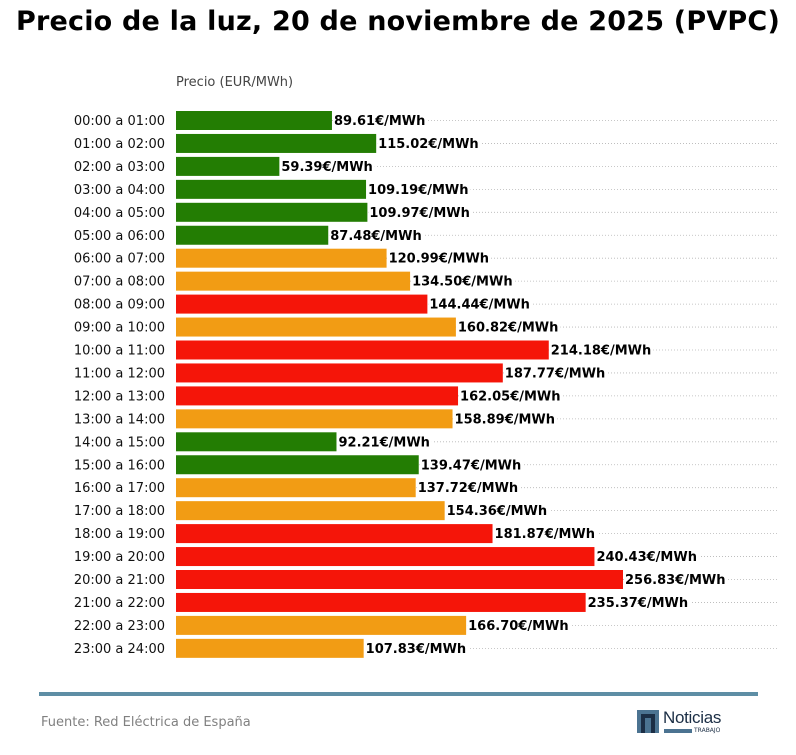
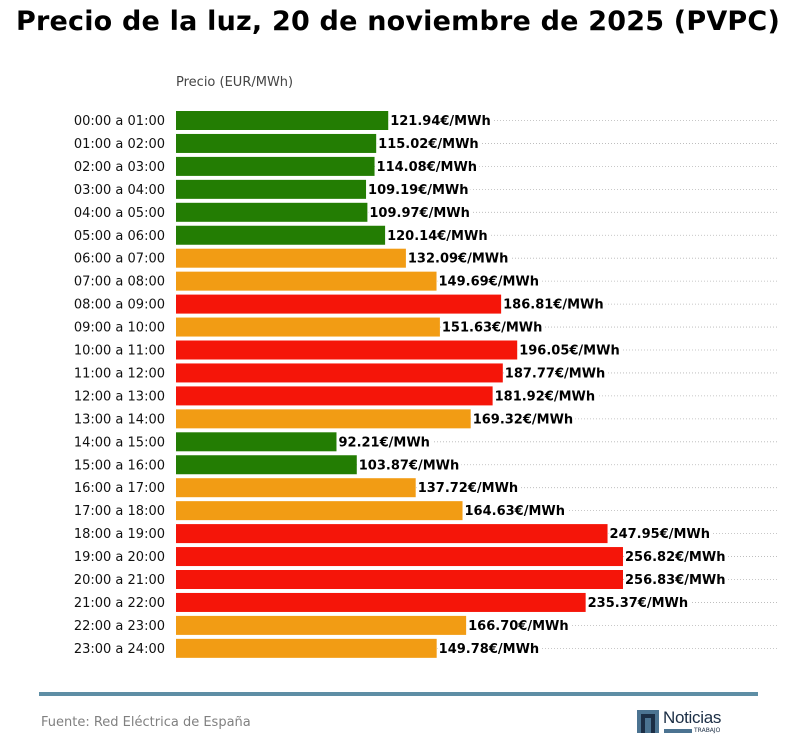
00:00 a 01:00: 89.61 -> 121.94
02:00 a 03:00: 59.39 -> 114.08
05:00 a 06:00: 87.48 -> 120.14
06:00 a 07:00: 120.99 -> 132.09
07:00 a 08:00: 134.50 -> 149.69
08:00 a 09:00: 144.44 -> 186.81
09:00 a 10:00: 160.82 -> 151.63
10:00 a 11:00: 214.18 -> 196.05
12:00 a 13:00: 162.05 -> 181.92
13:00 a 14:00: 158.89 -> 169.32
15:00 a 16:00: 139.47 -> 103.87
17:00 a 18:00: 154.36 -> 164.63
18:00 a 19:00: 181.87 -> 247.95
19:00 a 20:00: 240.43 -> 256.82
23:00 a 24:00: 107.83 -> 149.78
